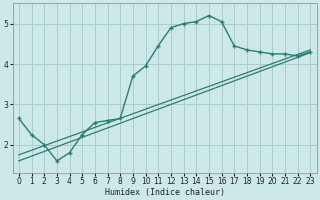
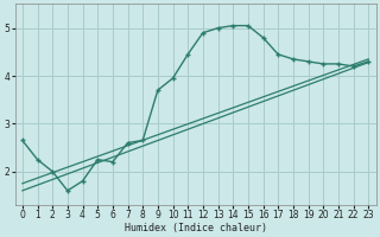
6: 2.55 -> 2.20
15: 5.20 -> 5.05
16: 5.05 -> 4.80
